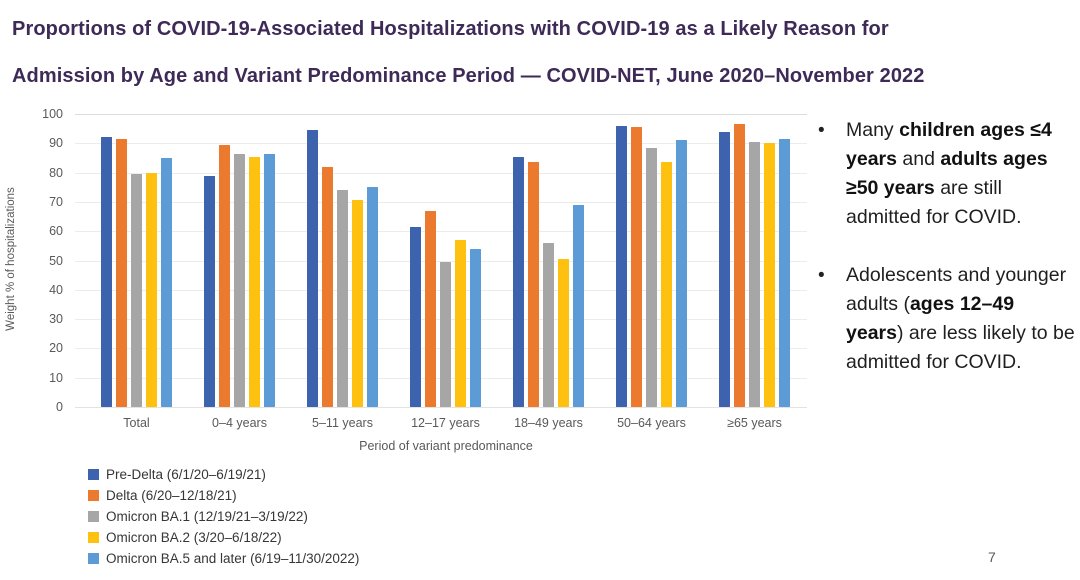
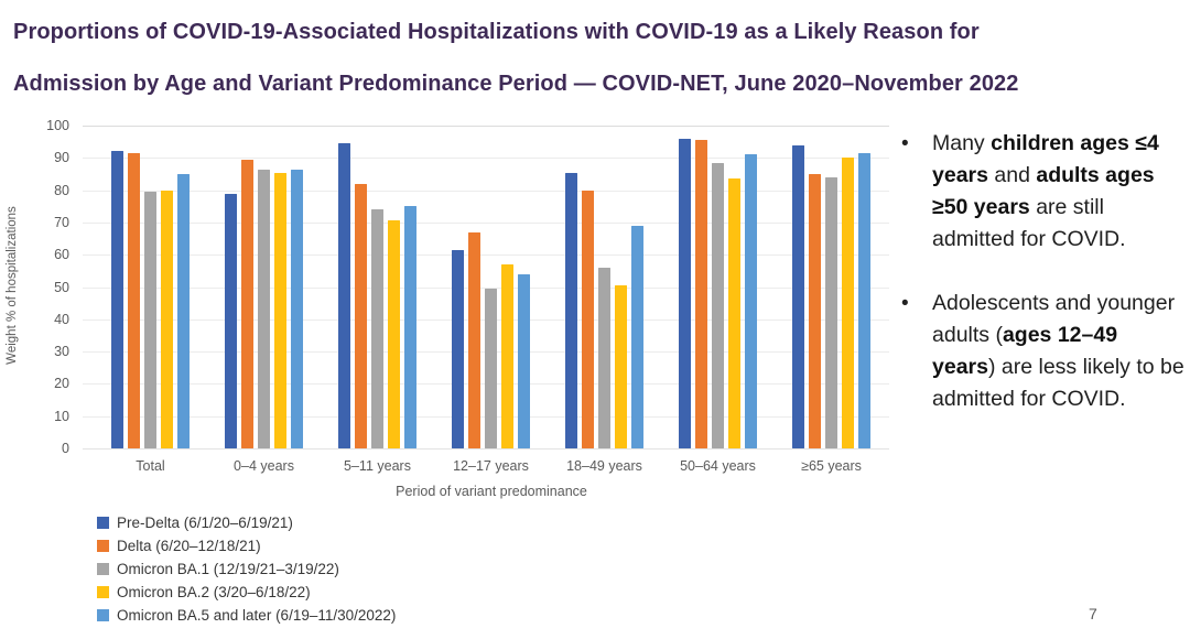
Delta (6/20–12/18/21)/18–49 years: 84 -> 80
Delta (6/20–12/18/21)/≥65 years: 96 -> 85
Omicron BA.1 (12/19/21–3/19/22)/≥65 years: 90 -> 84
